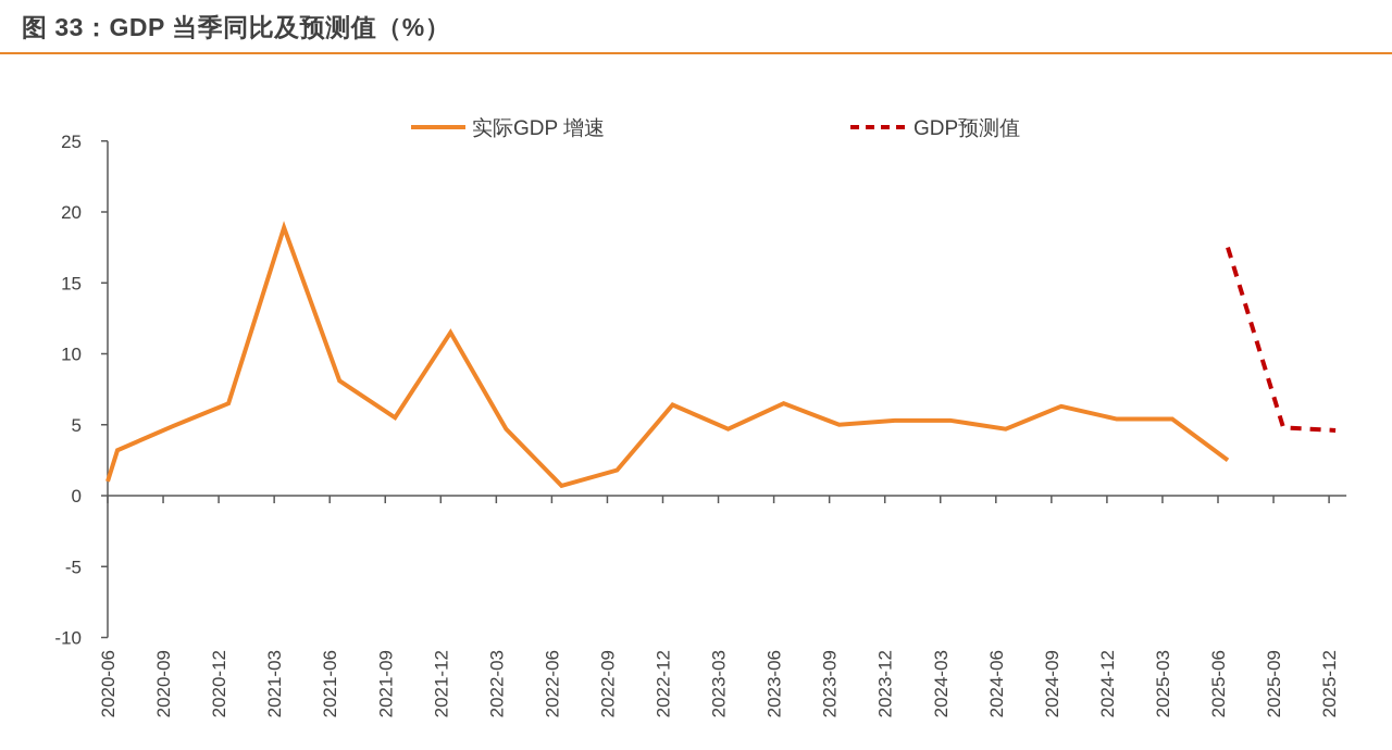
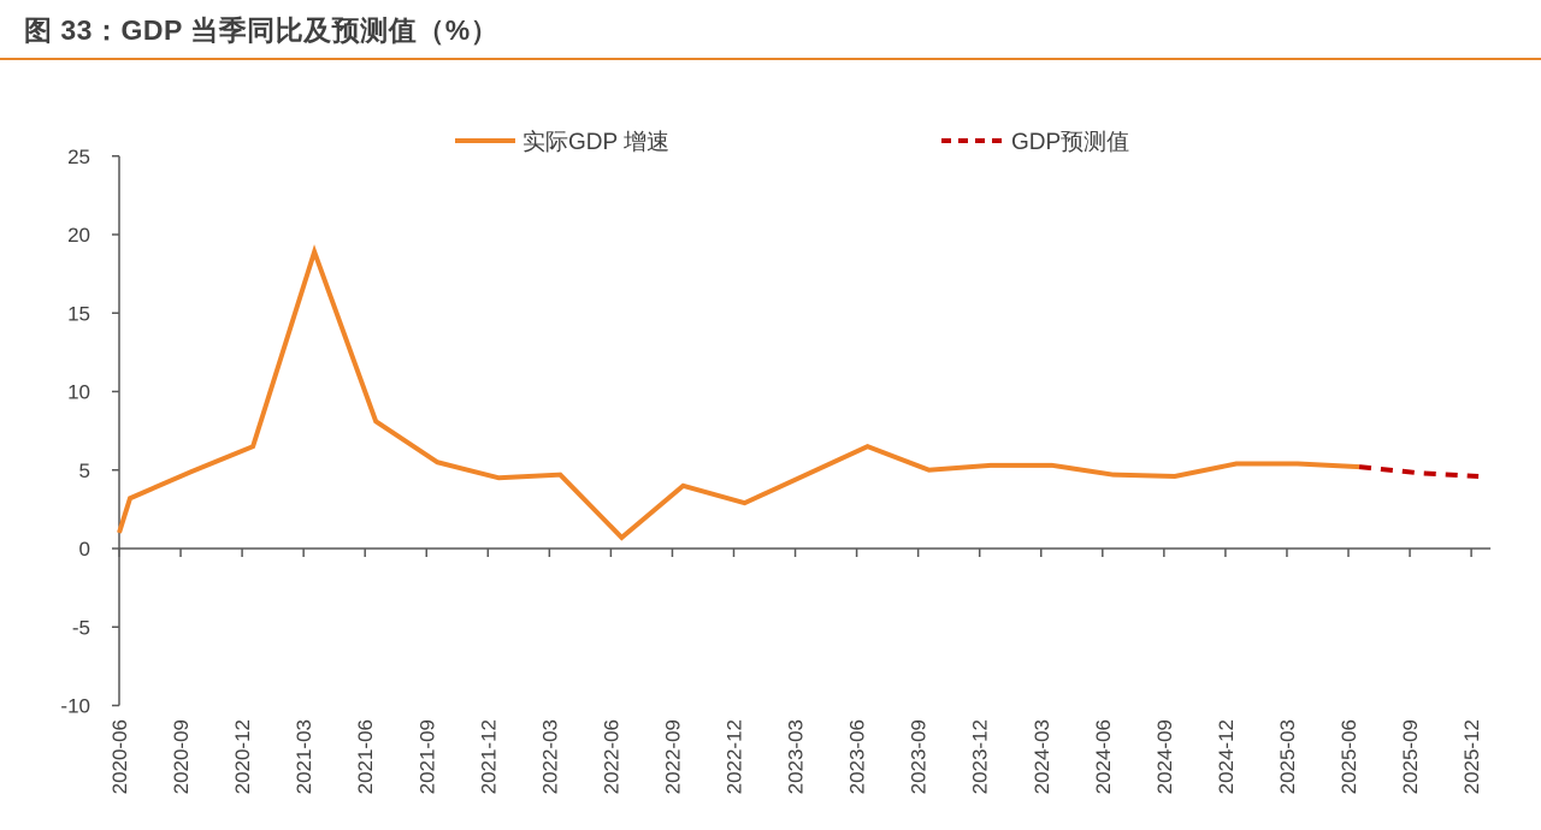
实际GDP 增速/2021-12: 11.5 -> 4.5
实际GDP 增速/2022-09: 1.8 -> 4.0
实际GDP 增速/2022-12: 6.4 -> 2.9
实际GDP 增速/2024-09: 6.3 -> 4.6
实际GDP 增速/2025-06: 2.5 -> 5.2
GDP预测值/2025-06: 17.5 -> 5.2
